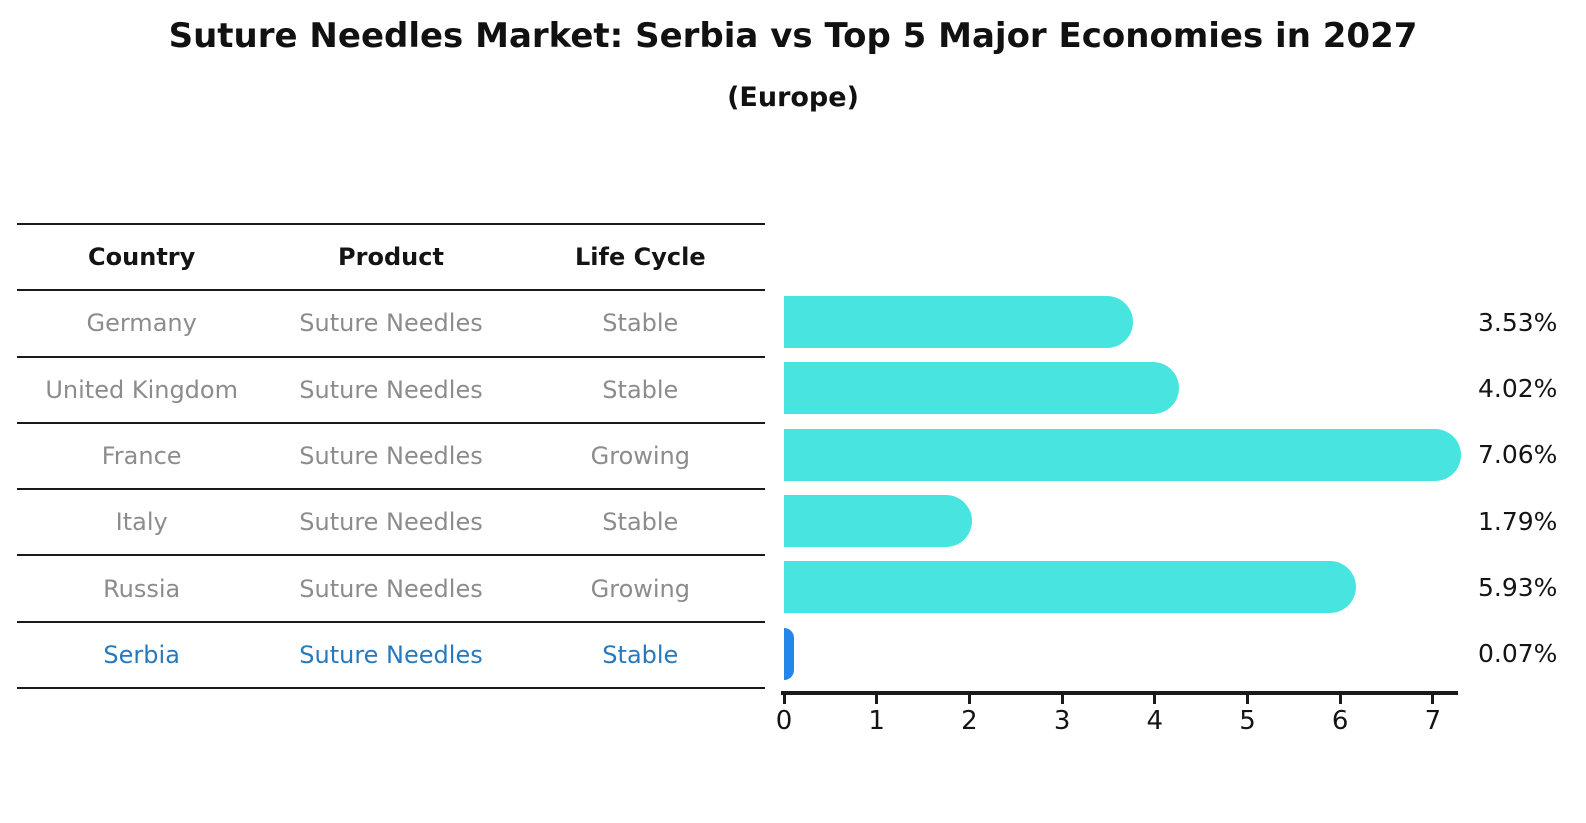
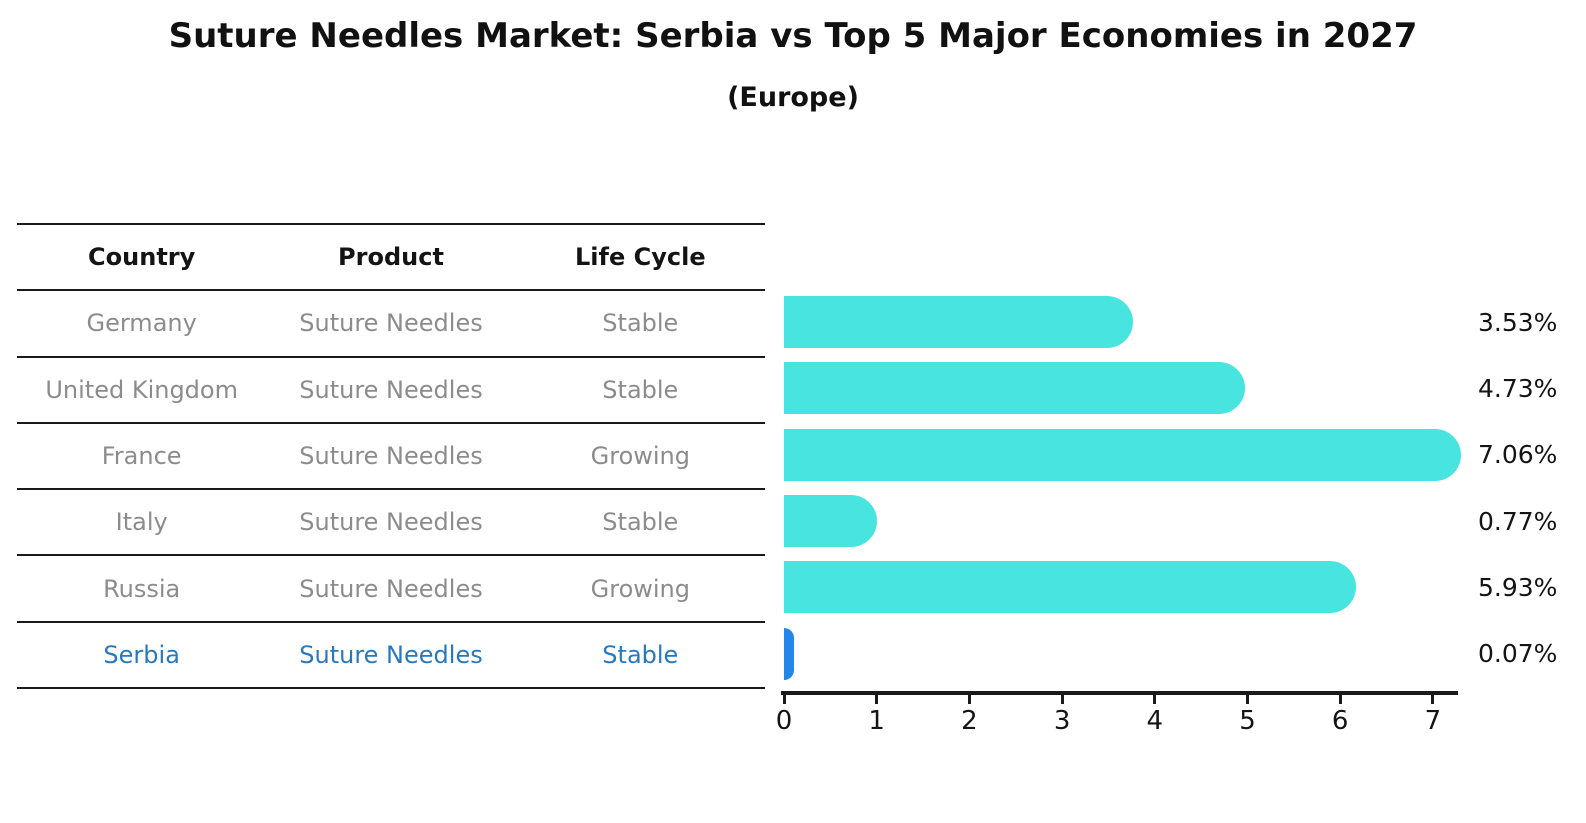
United Kingdom: 4.02% -> 4.73%
Italy: 1.79% -> 0.77%
